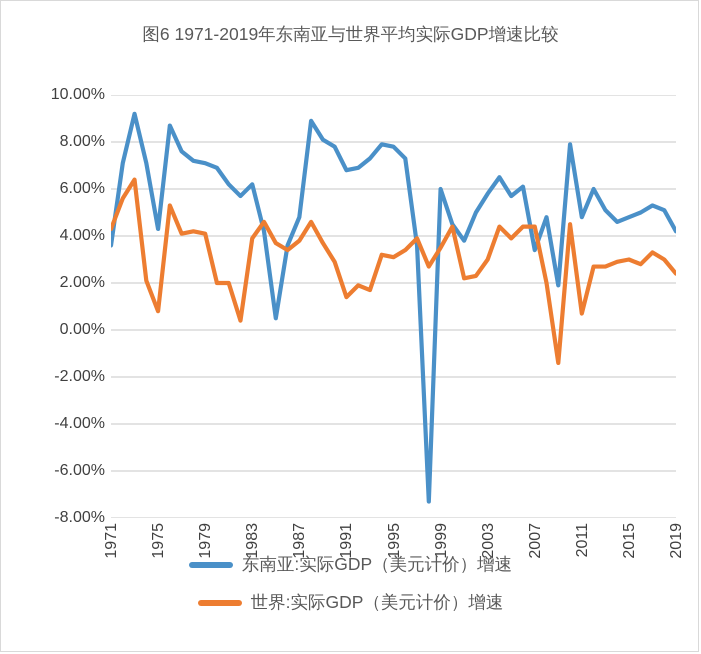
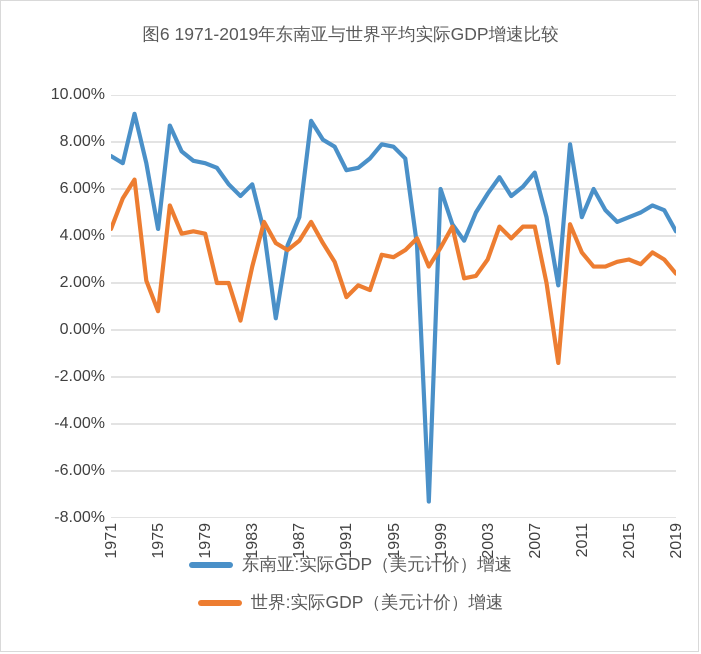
东南亚:实际GDP（美元计价）增速/1971: 3.6% -> 7.4%
世界:实际GDP（美元计价）增速/1983: 3.9% -> 2.7%
东南亚:实际GDP（美元计价）增速/2007: 3.4% -> 6.7%
世界:实际GDP（美元计价）增速/2011: 0.7% -> 3.3%
